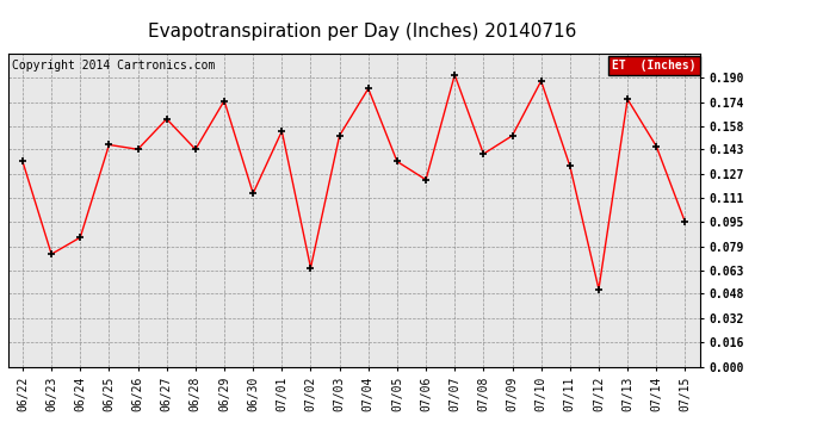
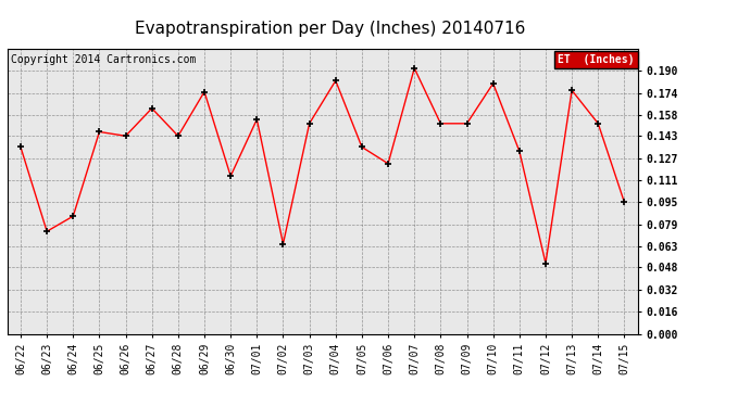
07/08: 0.140 -> 0.152
07/10: 0.188 -> 0.181
07/14: 0.145 -> 0.152
